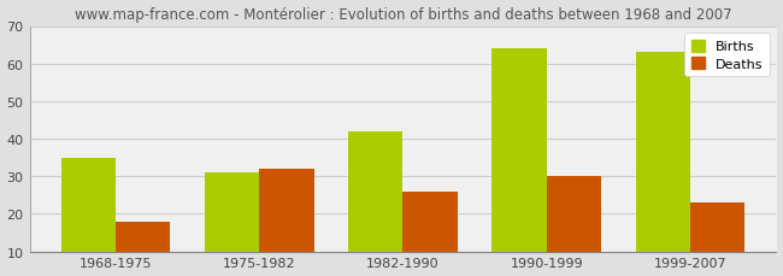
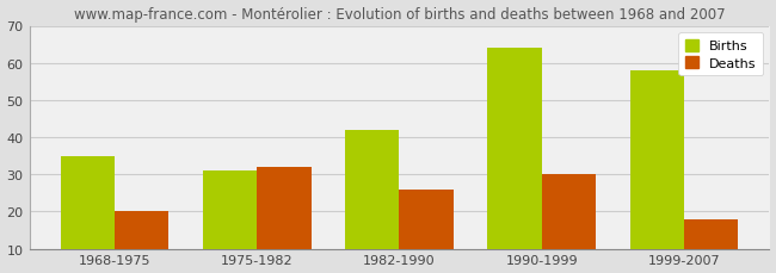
Deaths/1968-1975: 18 -> 20
Births/1999-2007: 63 -> 58
Deaths/1999-2007: 23 -> 18
